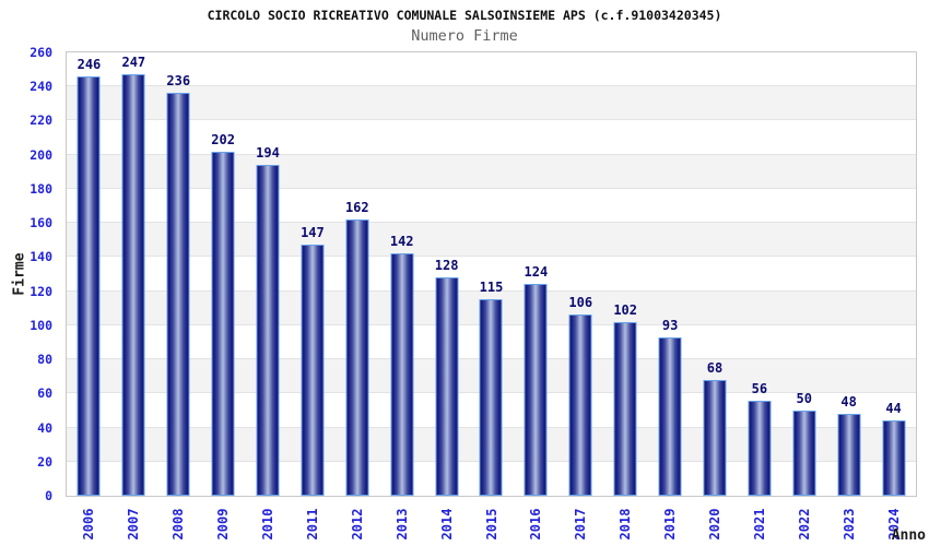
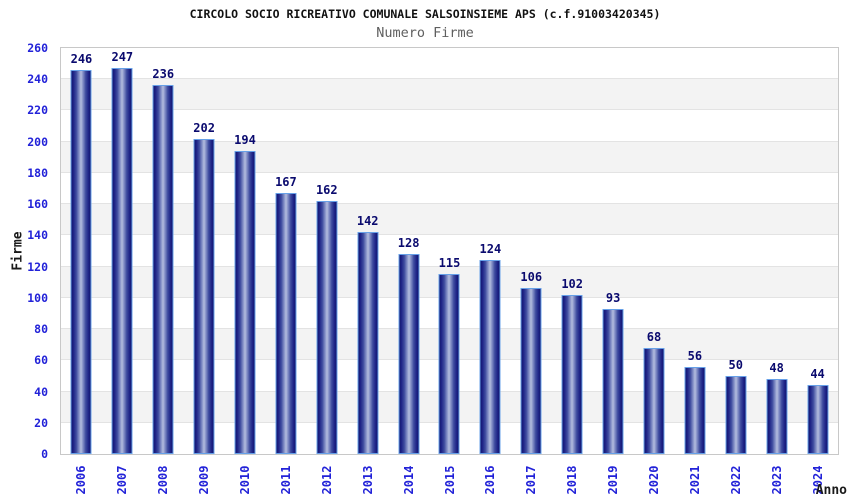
2011: 147 -> 167
